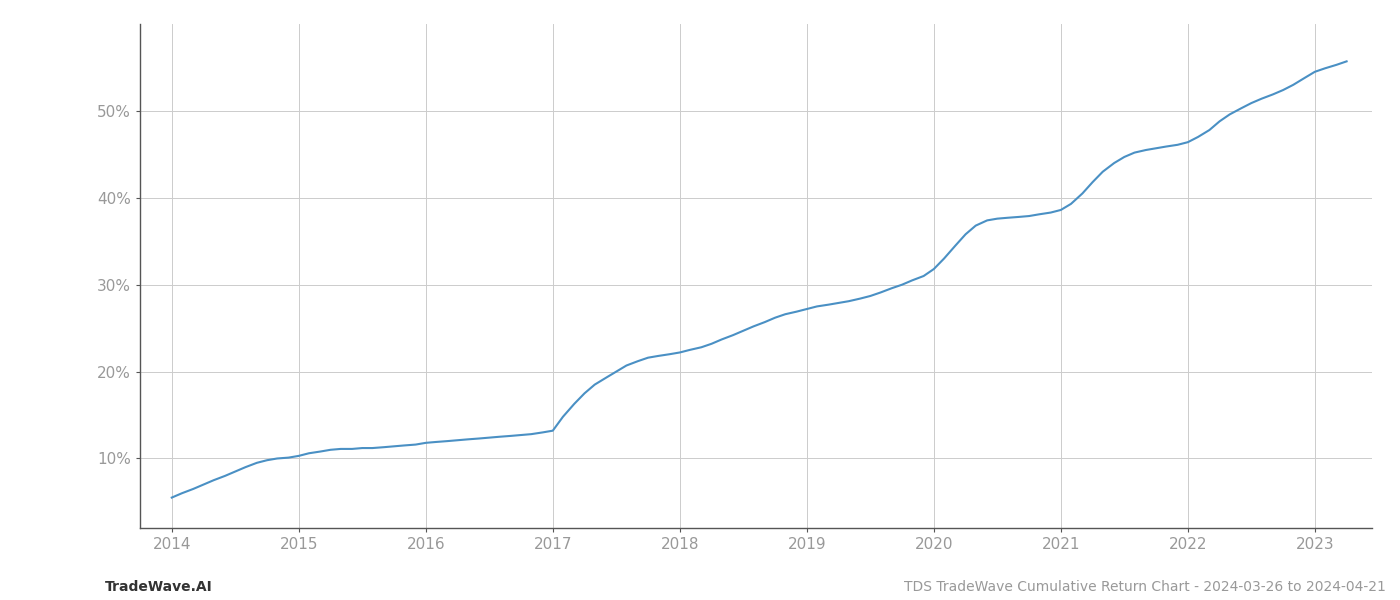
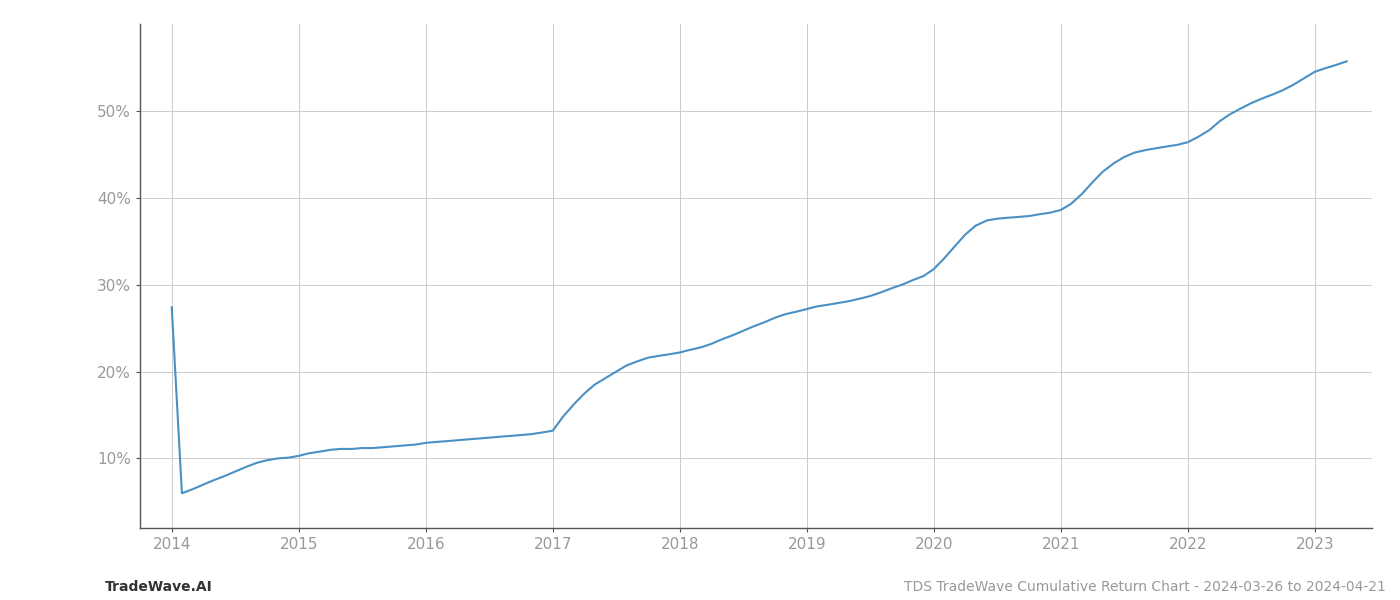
2014: 5.5% -> 27.4%
